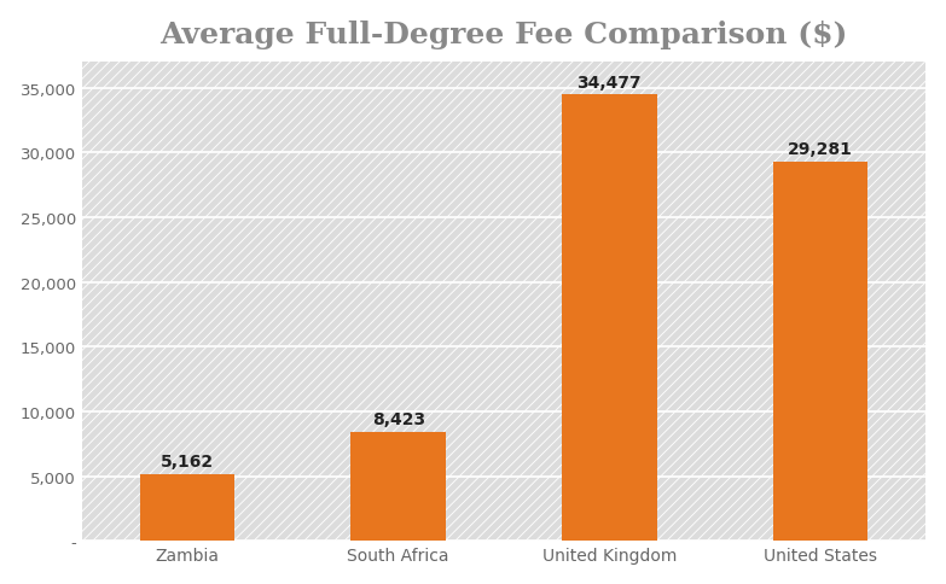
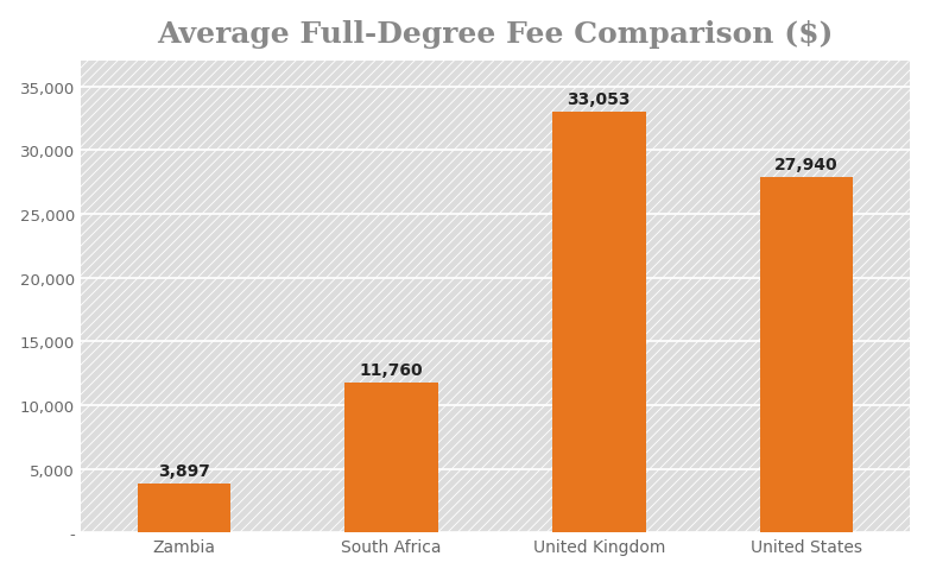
Zambia: 5,162 -> 3,897
South Africa: 8,423 -> 11,760
United Kingdom: 34,477 -> 33,053
United States: 29,281 -> 27,940
